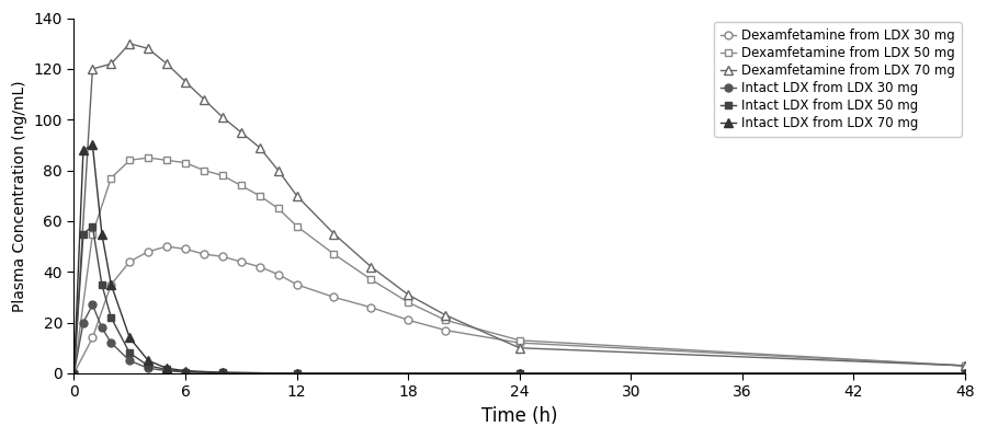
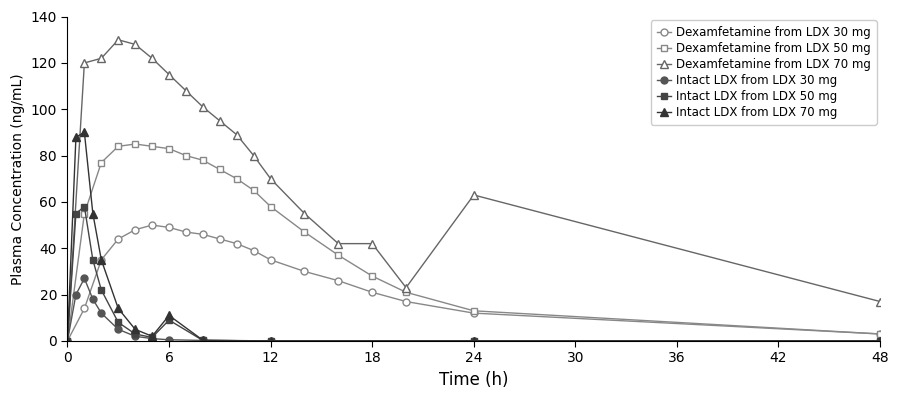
Intact LDX from LDX 50 mg/6: 0.5 -> 9.0
Intact LDX from LDX 70 mg/6: 1.0 -> 11.0
Dexamfetamine from LDX 70 mg/18: 31 -> 42
Dexamfetamine from LDX 70 mg/24: 10 -> 63
Dexamfetamine from LDX 70 mg/48: 3 -> 17
